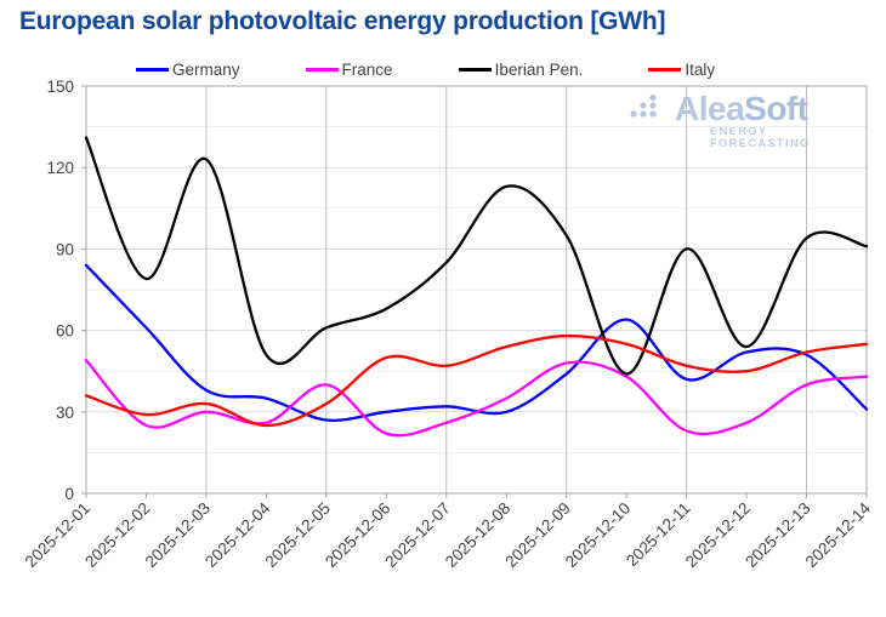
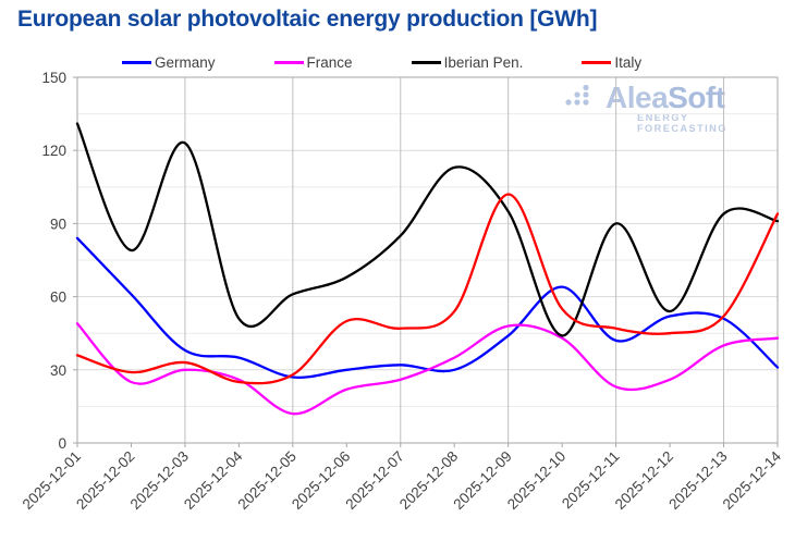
France/2025-12-05: 40 -> 12
Italy/2025-12-05: 33 -> 28
Italy/2025-12-09: 58 -> 102
Italy/2025-12-14: 55 -> 94
